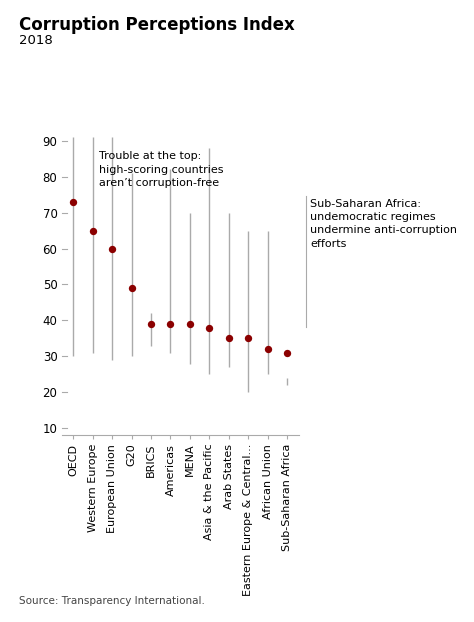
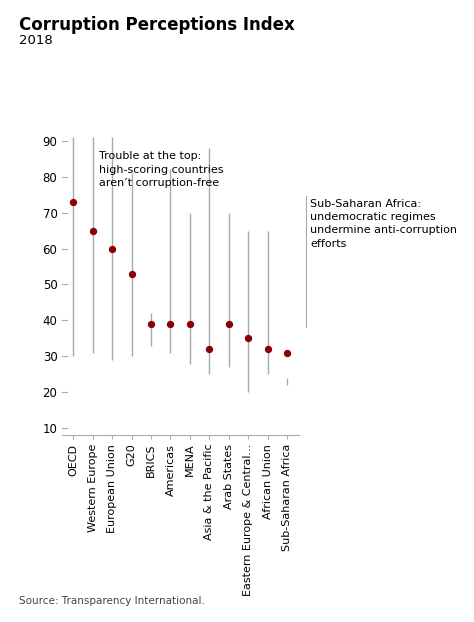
G20: 49 -> 53
Asia & the Pacific: 38 -> 32
Arab States: 35 -> 39
